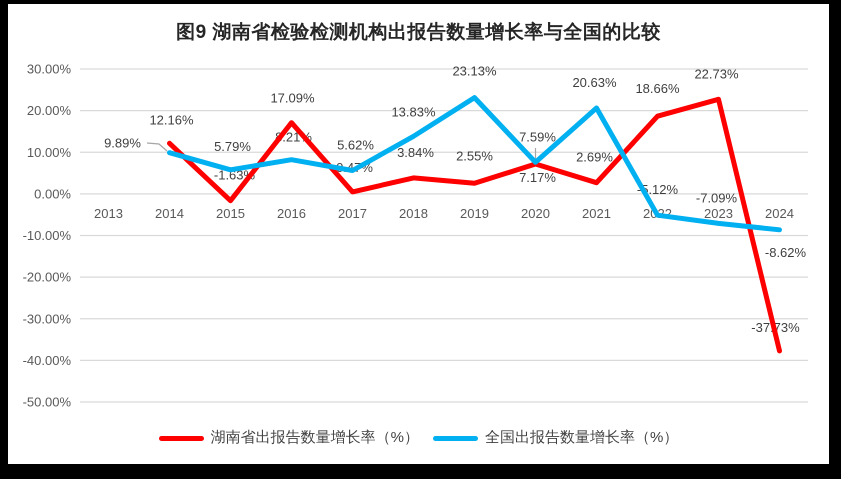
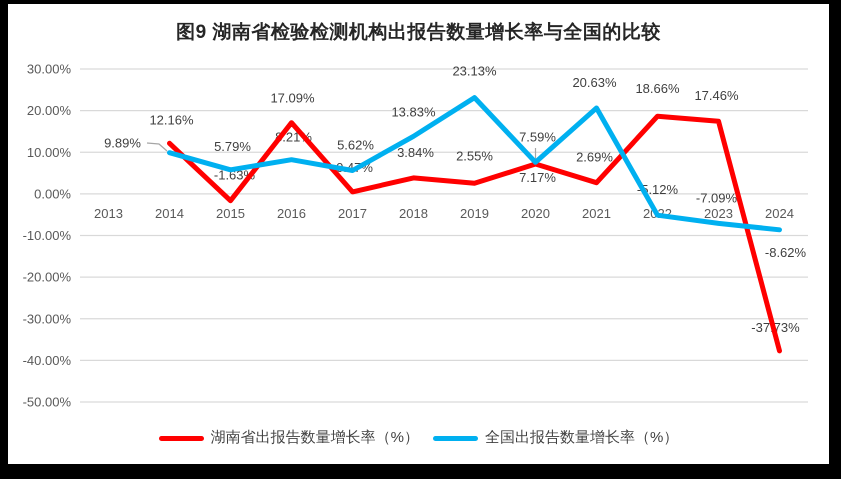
湖南省出报告数量增长率（%）/2023: 22.73% -> 17.46%
